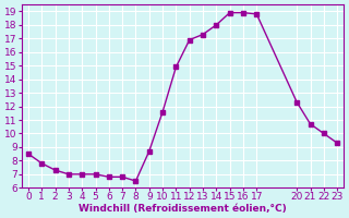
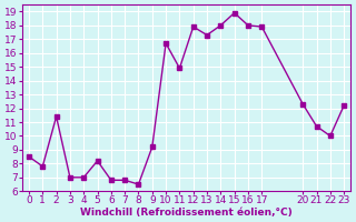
2: 7.3 -> 11.4
5: 7.0 -> 8.2
9: 8.7 -> 9.2
10: 11.6 -> 16.7
12: 16.9 -> 17.9
16: 18.9 -> 18.0
17: 18.8 -> 17.9
23: 9.3 -> 12.2
